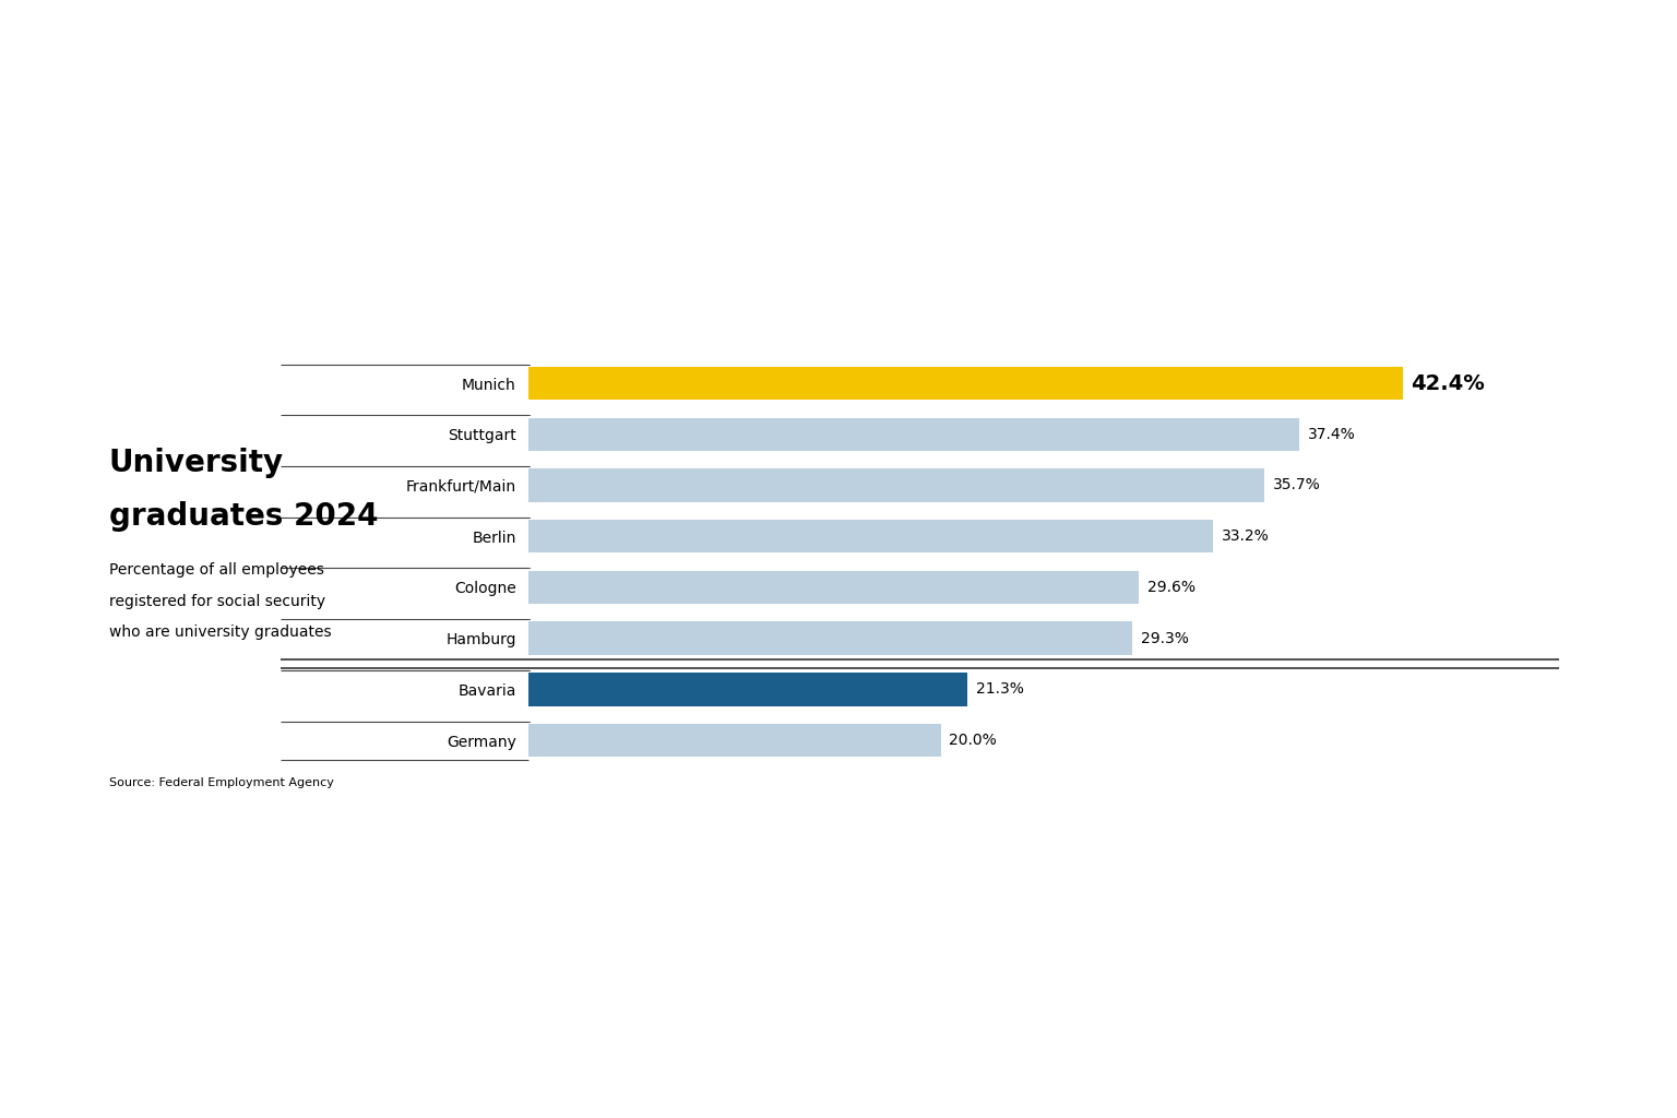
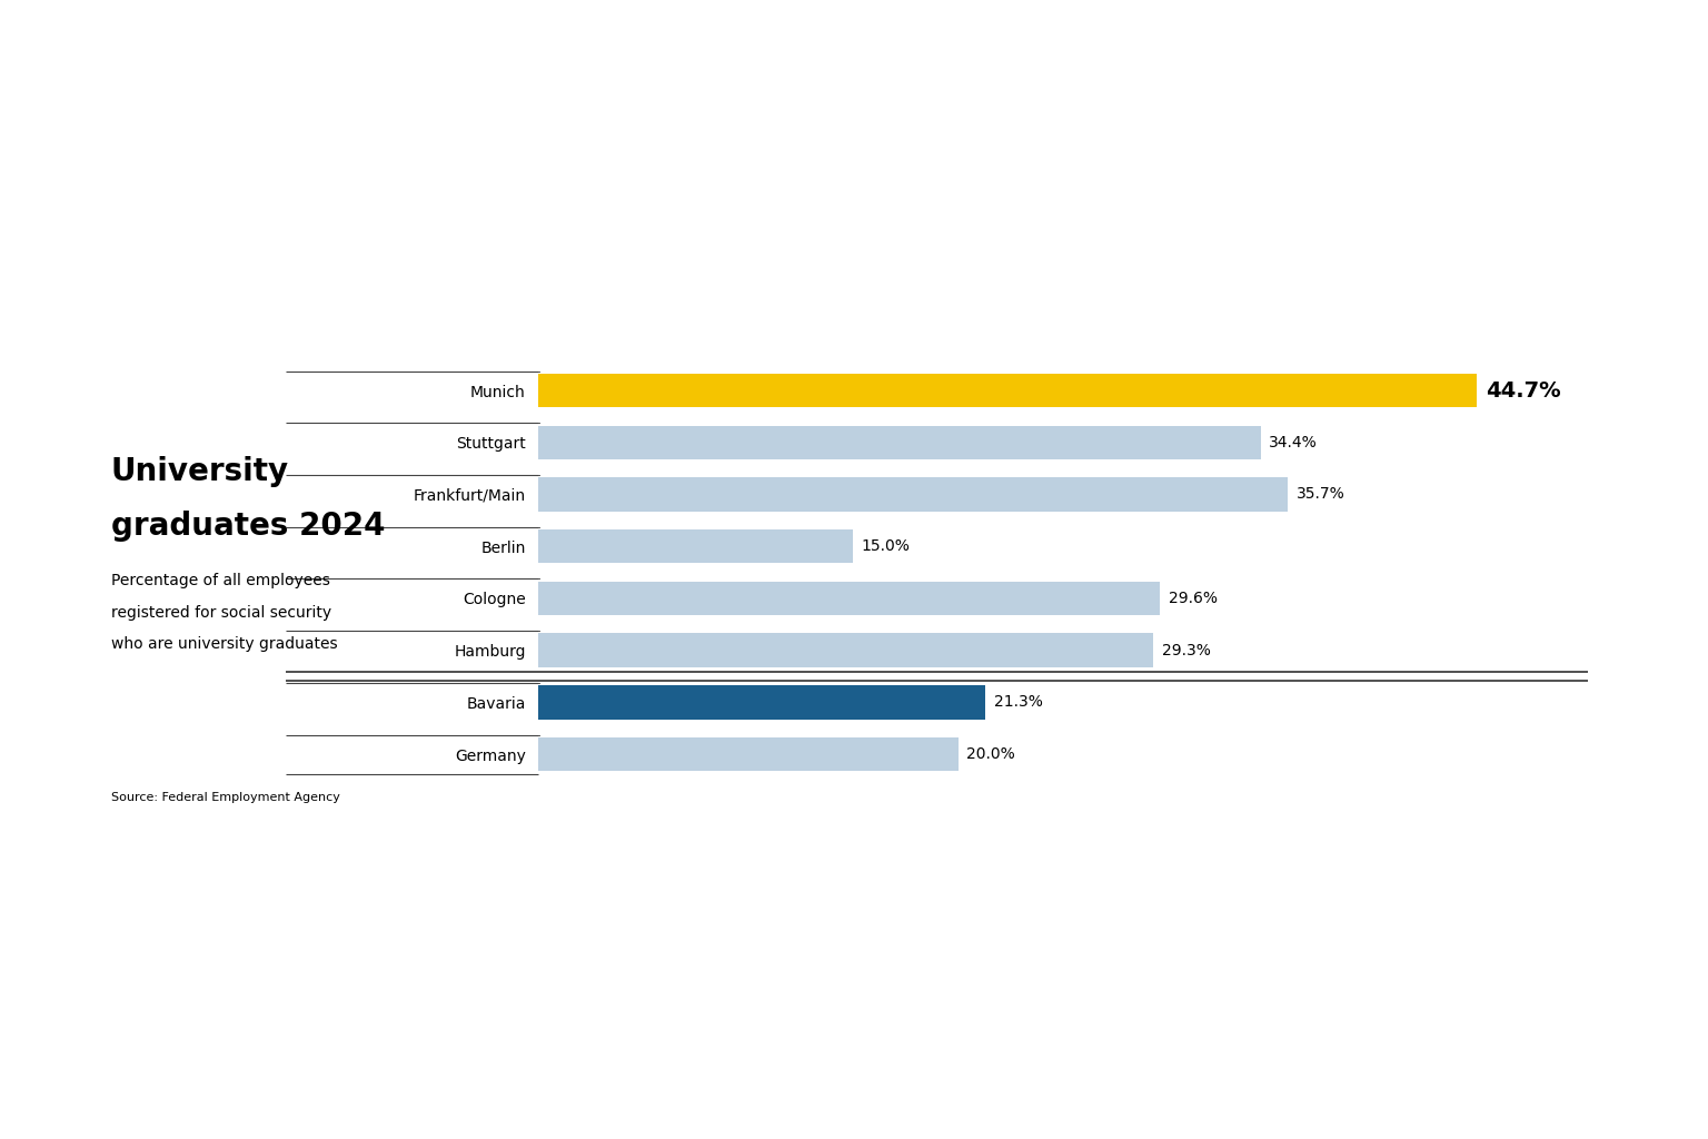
Munich: 42.4% -> 44.7%
Stuttgart: 37.4% -> 34.4%
Berlin: 33.2% -> 15.0%
